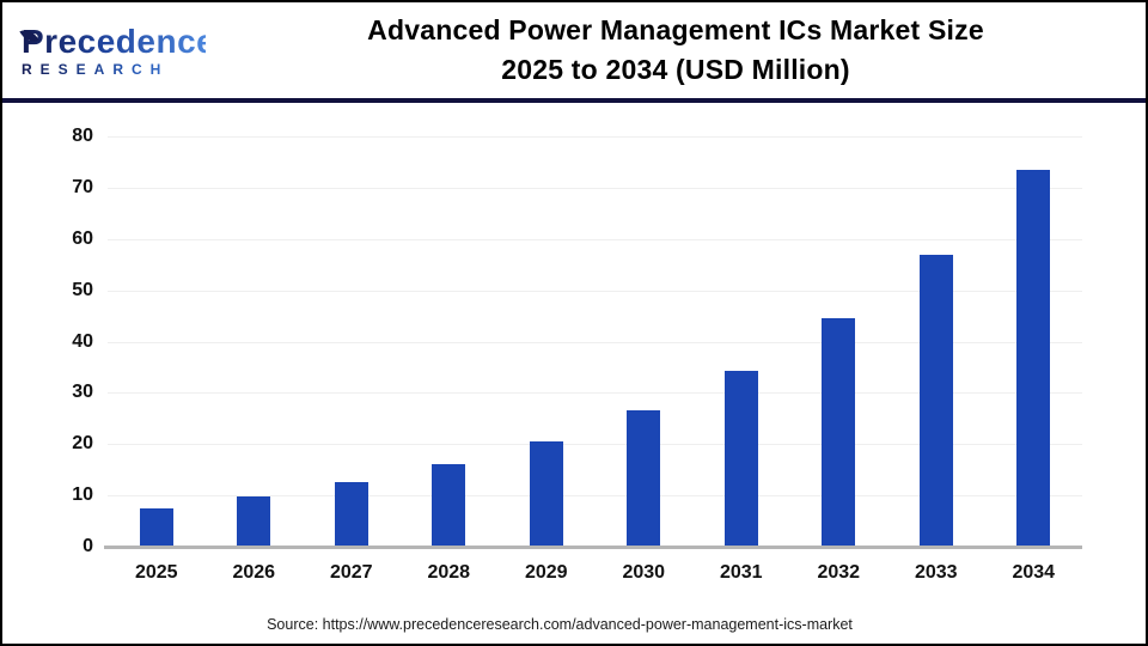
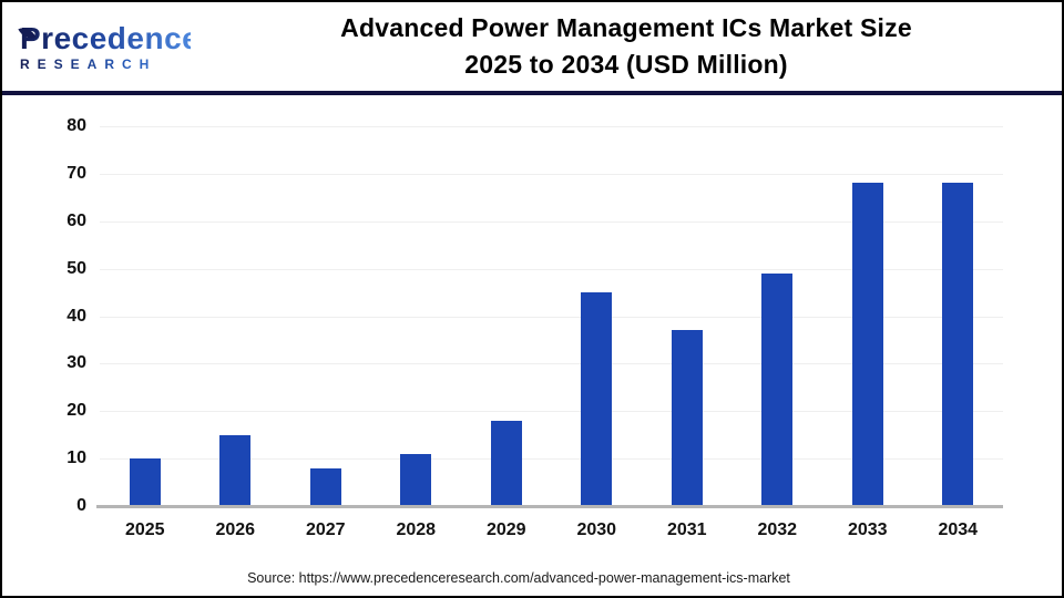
2025: 8 -> 10
2026: 10 -> 15
2027: 12 -> 8
2028: 16 -> 11
2029: 21 -> 18
2030: 27 -> 45
2031: 34 -> 37
2032: 44 -> 49
2033: 57 -> 68
2034: 74 -> 68
